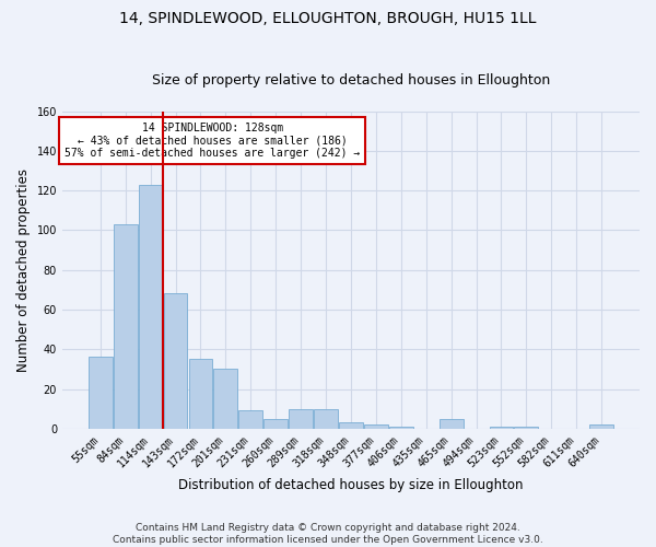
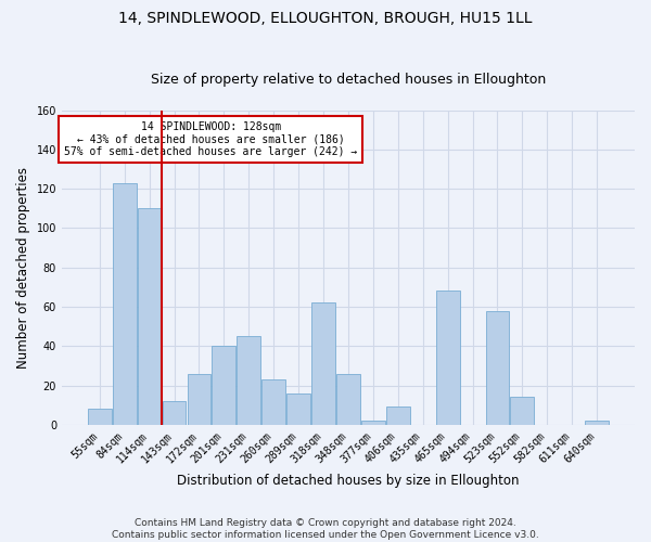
55sqm: 36 -> 8
84sqm: 103 -> 123
114sqm: 123 -> 110
143sqm: 68 -> 12
172sqm: 35 -> 26
201sqm: 30 -> 40
231sqm: 9 -> 45
260sqm: 5 -> 23
289sqm: 10 -> 16
318sqm: 10 -> 62
348sqm: 3 -> 26
406sqm: 1 -> 9
465sqm: 5 -> 68
523sqm: 1 -> 58
552sqm: 1 -> 14
